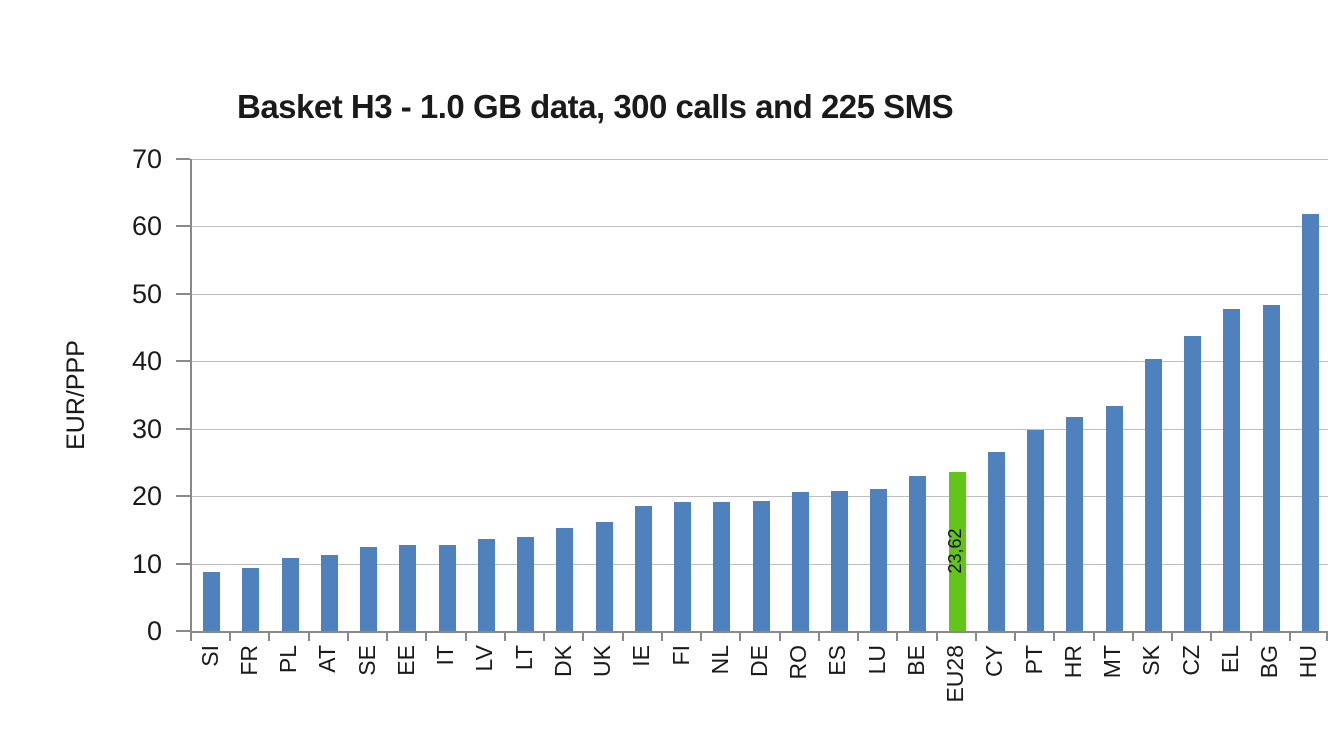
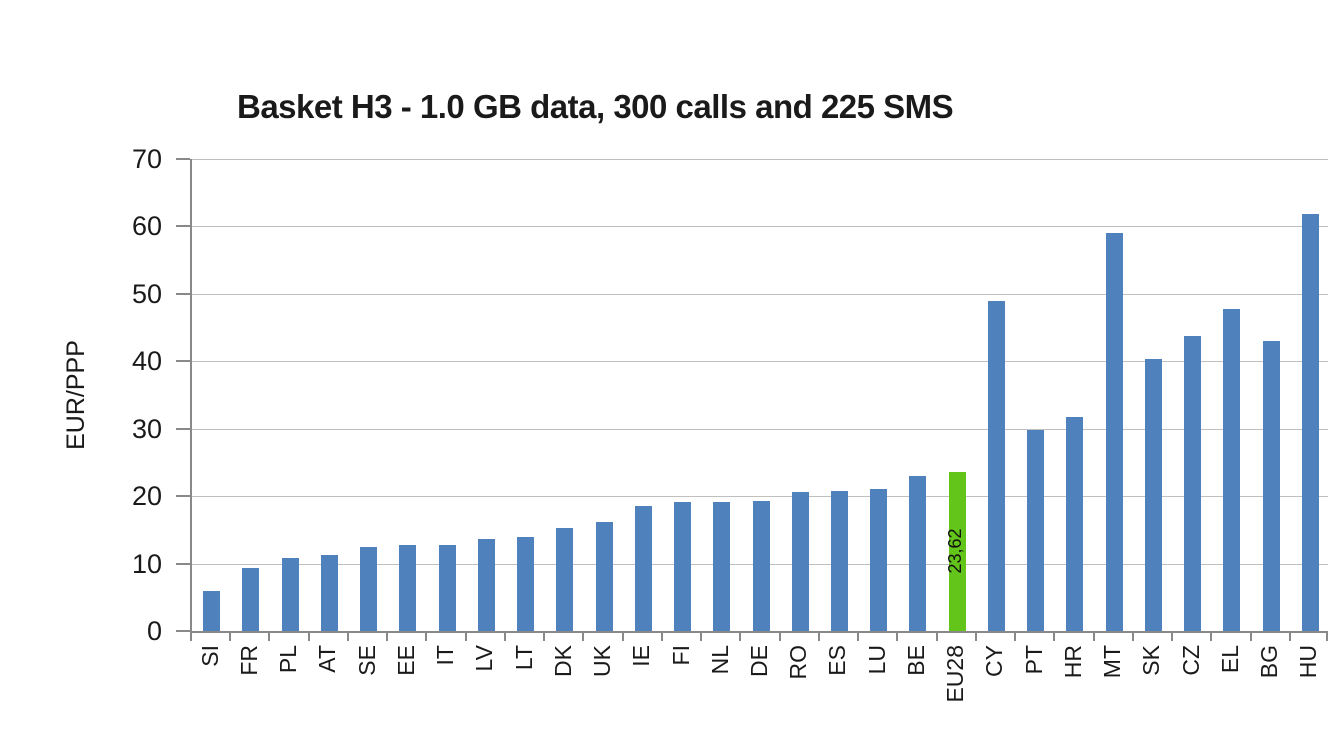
SI: 9 -> 6
CY: 26 -> 49
MT: 33 -> 59
BG: 48 -> 43
